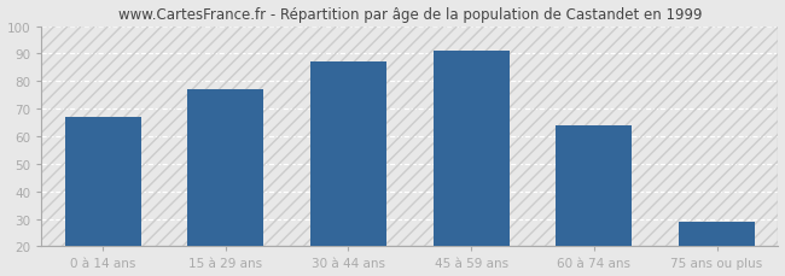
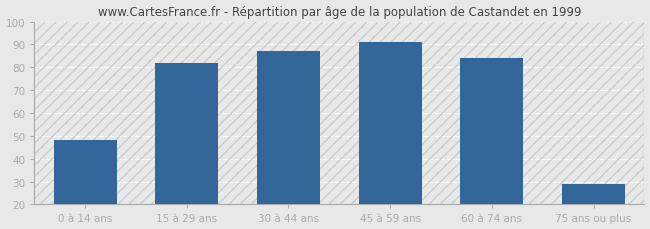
0 à 14 ans: 67 -> 48
15 à 29 ans: 77 -> 82
60 à 74 ans: 64 -> 84
